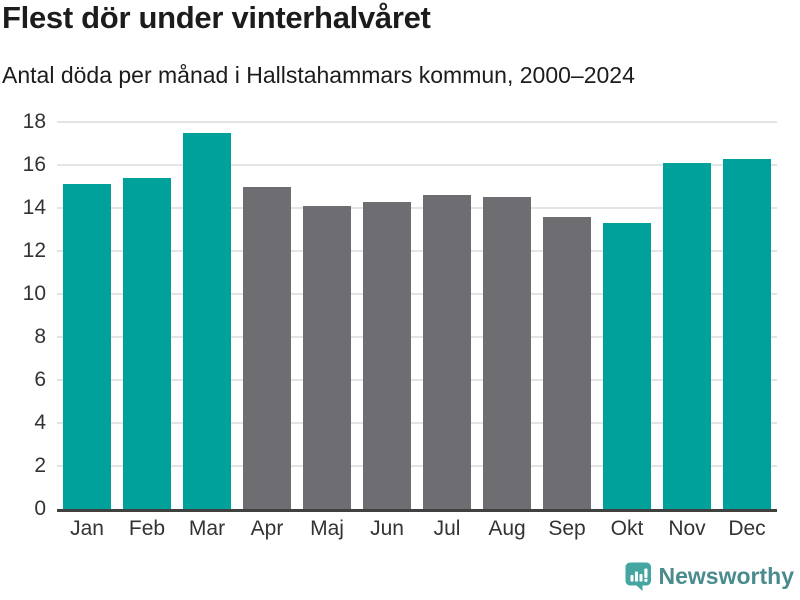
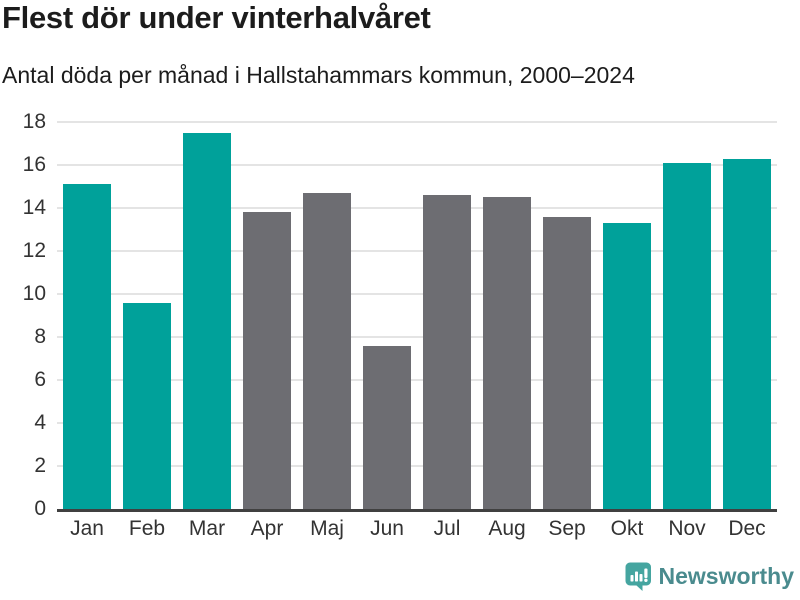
Feb: 15.4 -> 9.6
Apr: 15.0 -> 13.8
Maj: 14.1 -> 14.7
Jun: 14.3 -> 7.6
